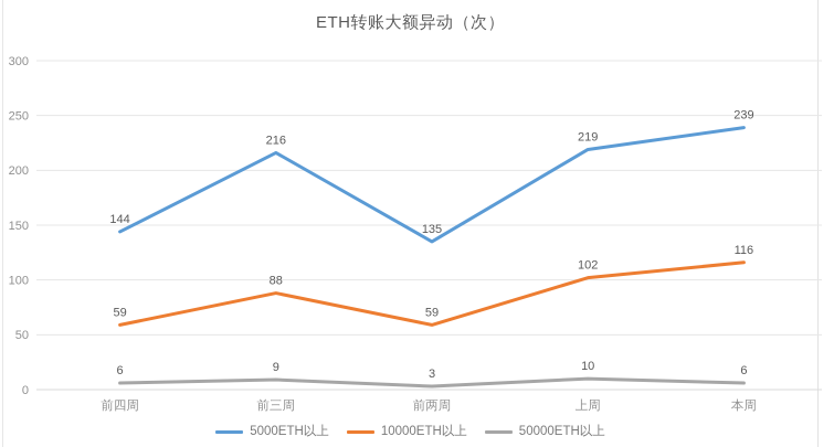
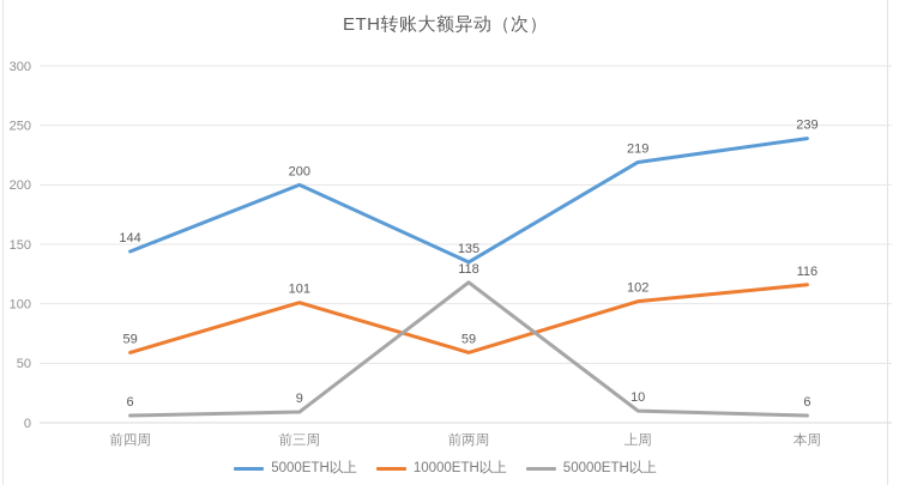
5000ETH以上/前三周: 216 -> 200
10000ETH以上/前三周: 88 -> 101
50000ETH以上/前两周: 3 -> 118
